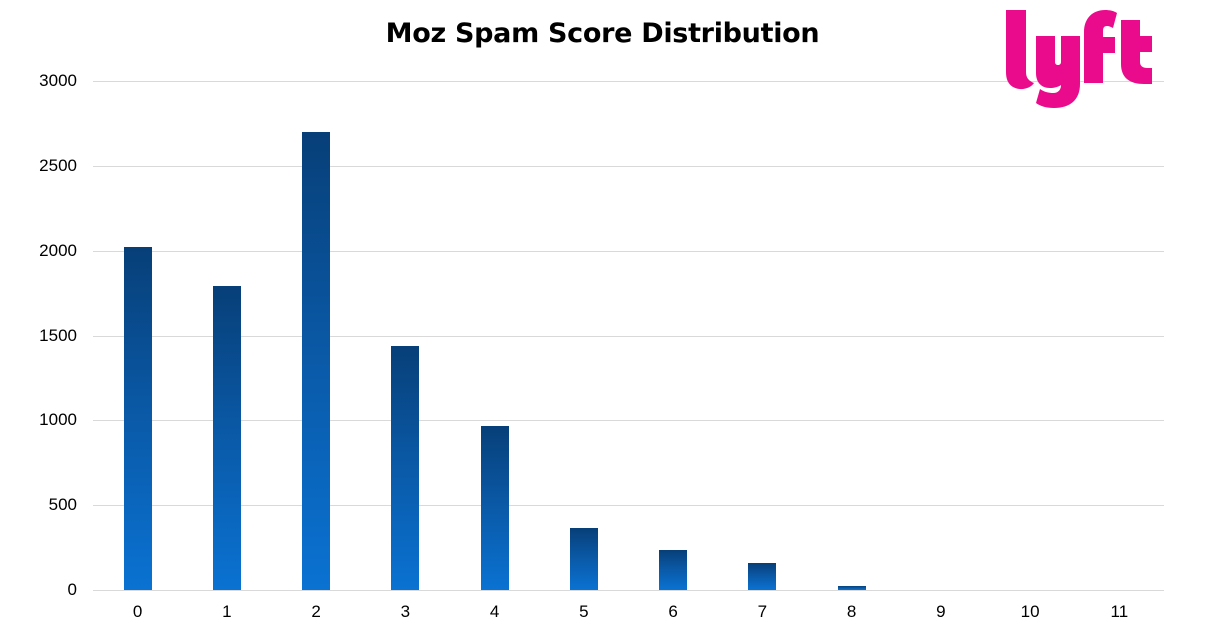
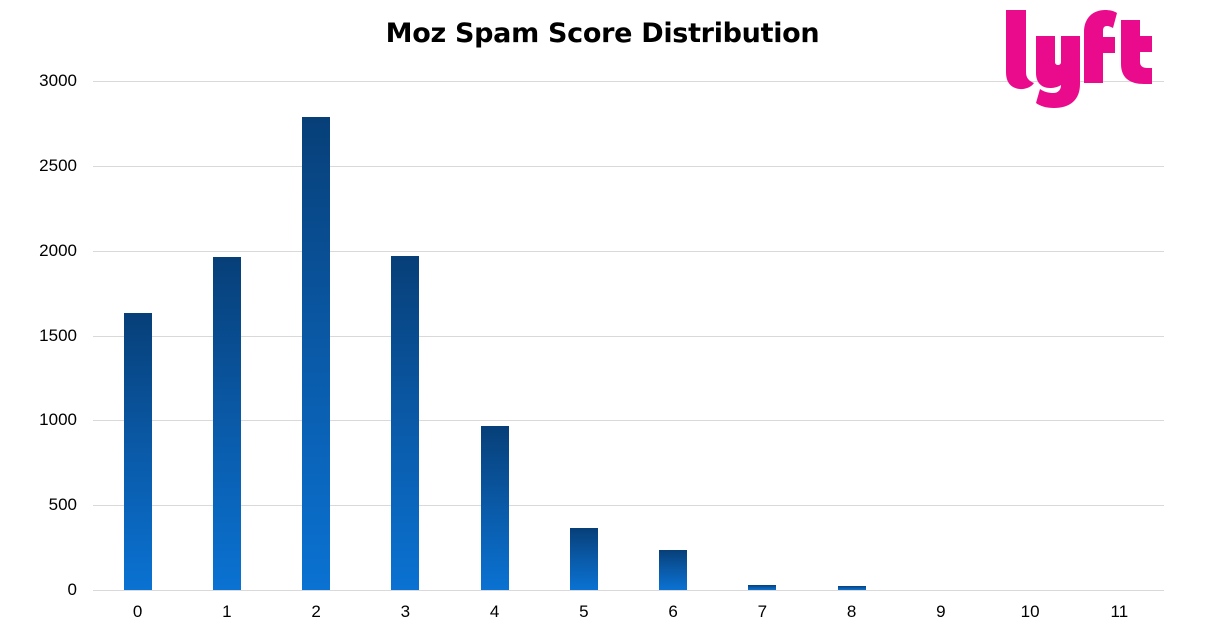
0: 2020 -> 1630
1: 1790 -> 1960
2: 2700 -> 2790
3: 1440 -> 1970
7: 160 -> 30
